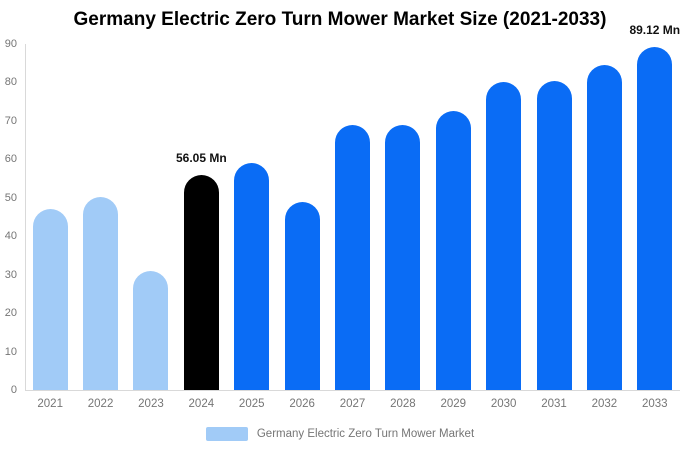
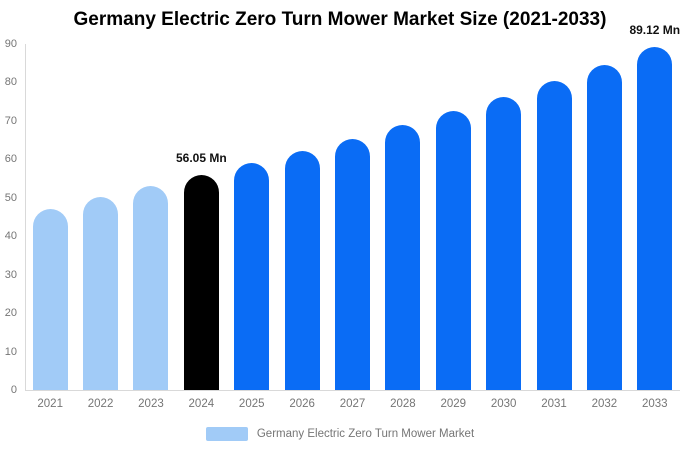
2023: 31 -> 53
2026: 49 -> 62
2027: 69 -> 65
2030: 80 -> 76
